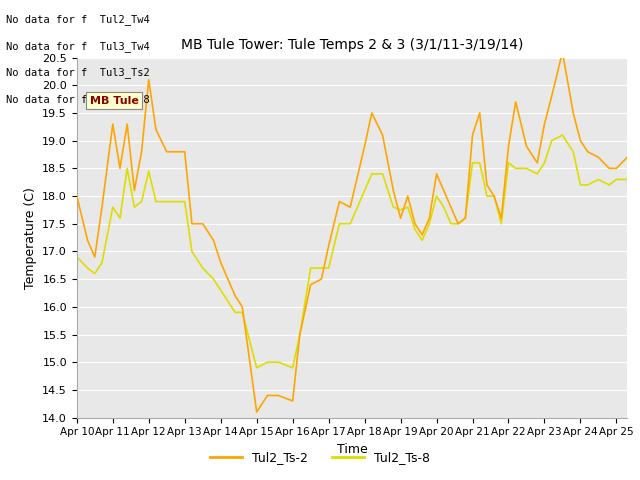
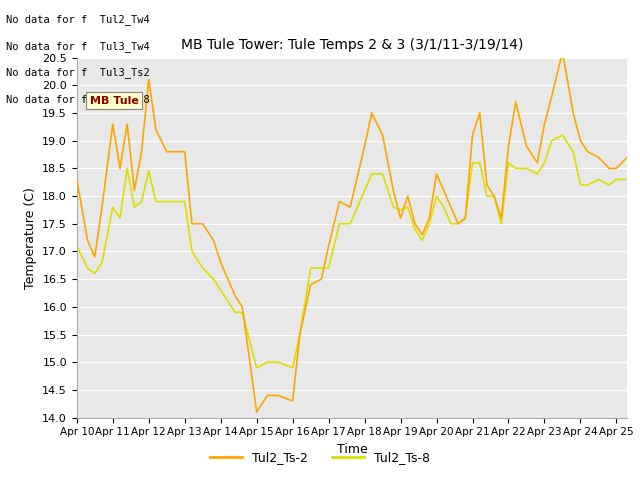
Tul2_Ts-2/Apr 10: 18.0 -> 18.3
Tul2_Ts-8/Apr 10: 16.90 -> 17.10
